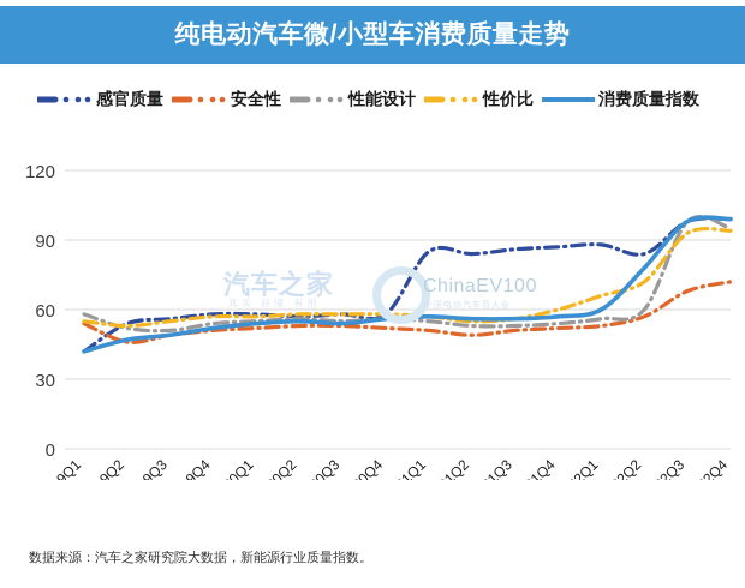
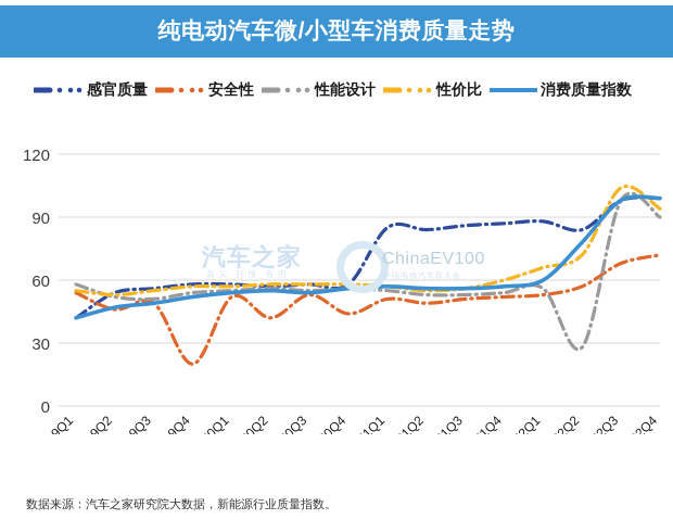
安全性/2019Q4: 51 -> 20
安全性/2020Q2: 53 -> 42
安全性/2020Q4: 52 -> 44
性能设计/2022Q2: 60 -> 28
性价比/2022Q3: 93 -> 104
性能设计/2022Q4: 95 -> 90
